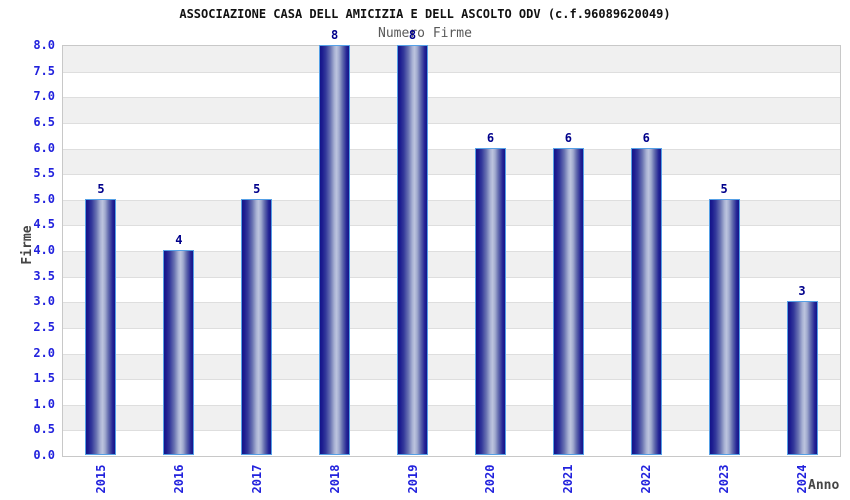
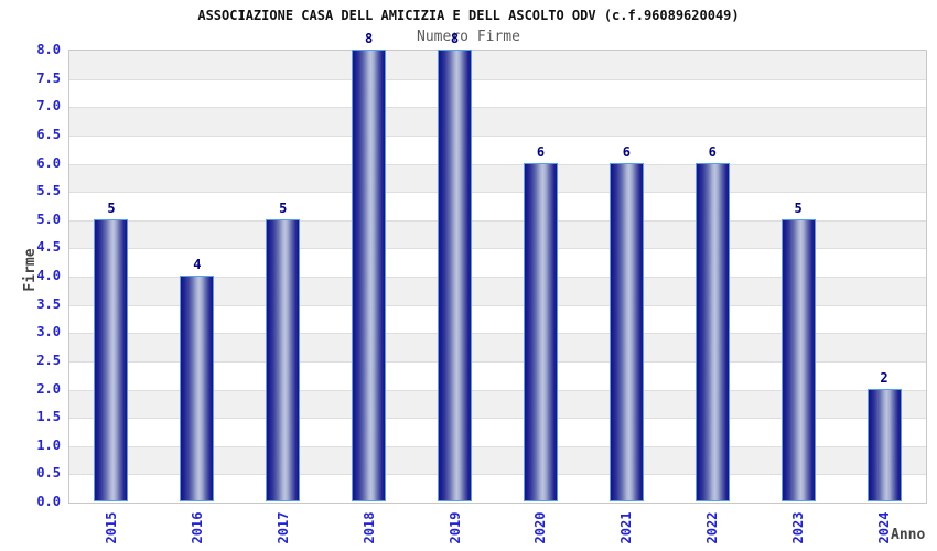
2024: 3 -> 2
